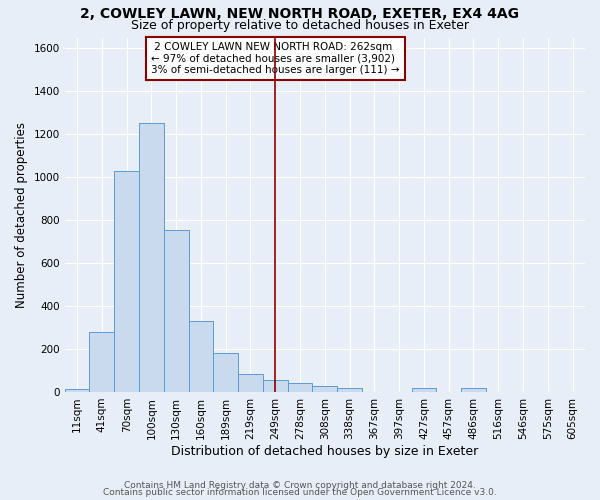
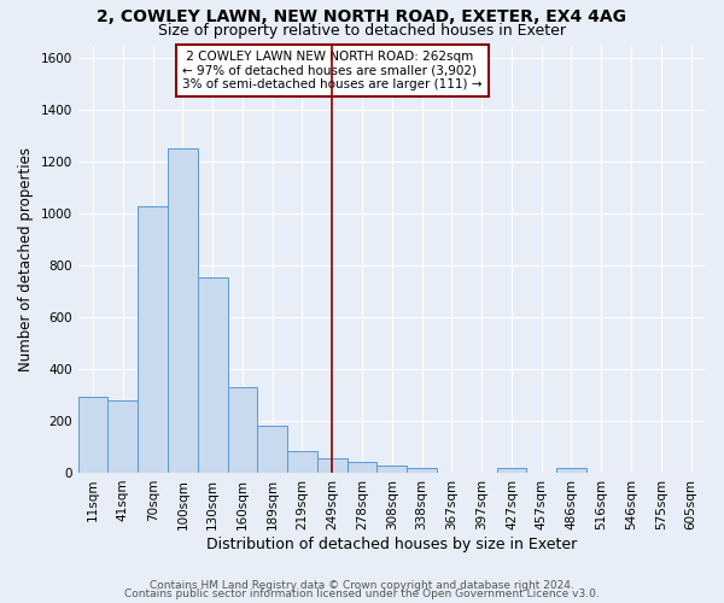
11sqm: 15 -> 295
